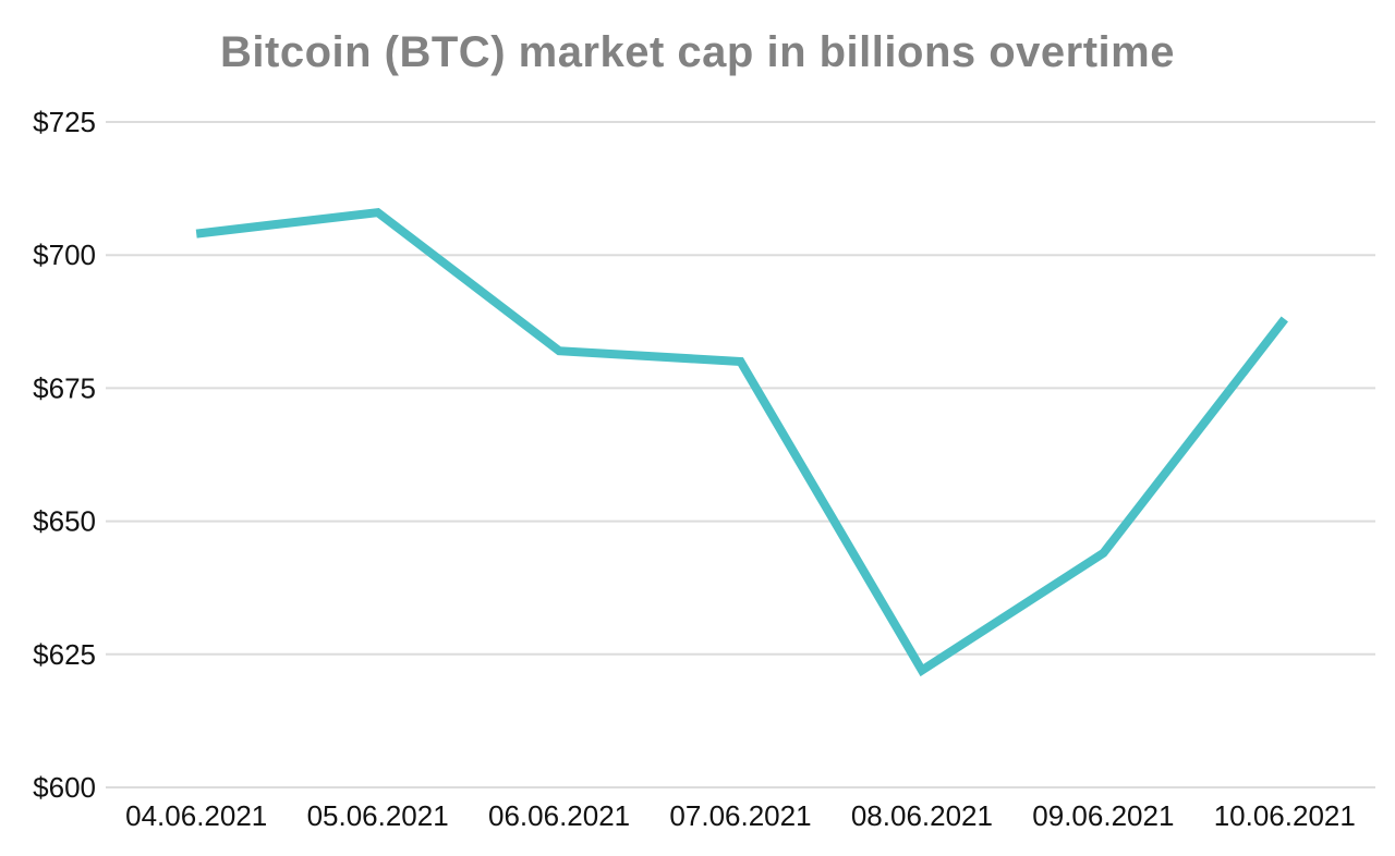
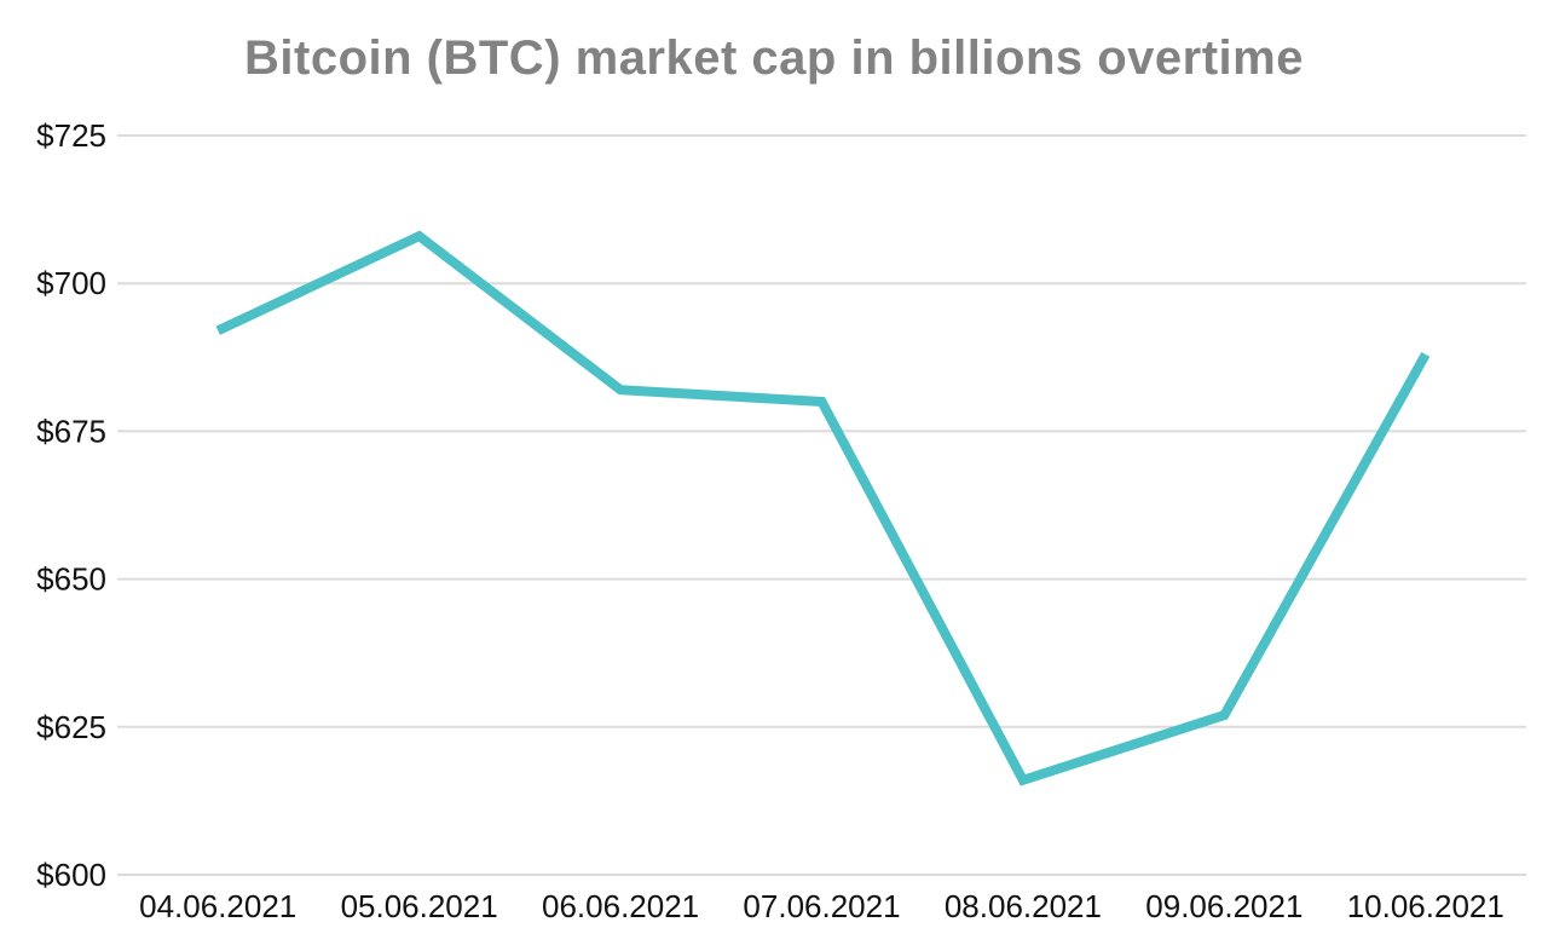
04.06.2021: $704 -> $692
08.06.2021: $622 -> $616
09.06.2021: $644 -> $627
